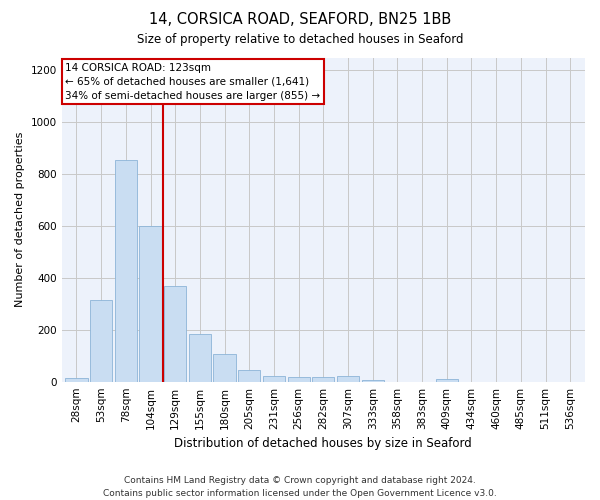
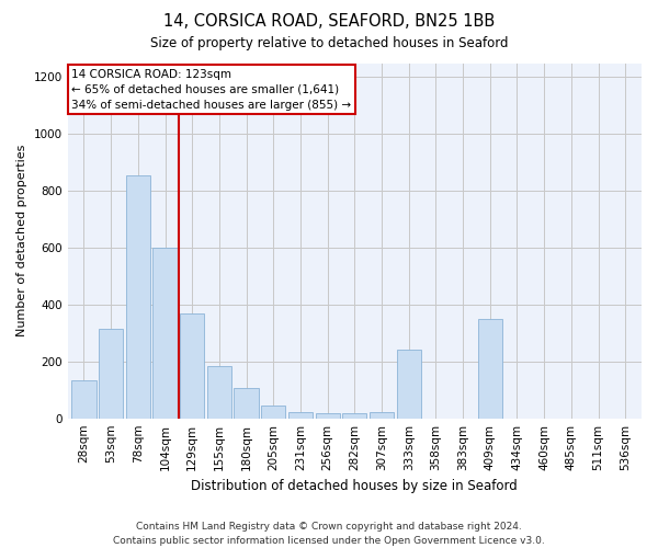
28sqm: 15 -> 135
333sqm: 8 -> 240
409sqm: 12 -> 350
